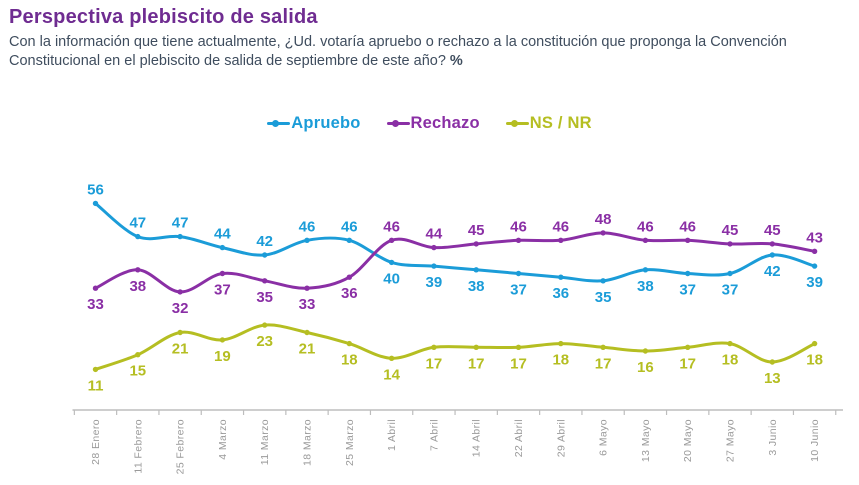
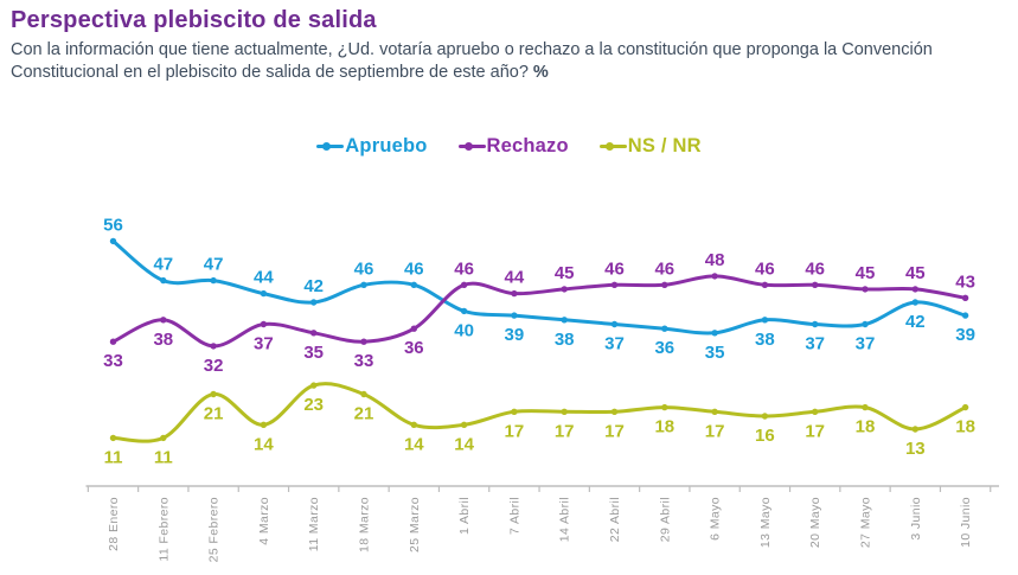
NS / NR/11 Febrero: 15 -> 11
NS / NR/4 Marzo: 19 -> 14
NS / NR/25 Marzo: 18 -> 14
